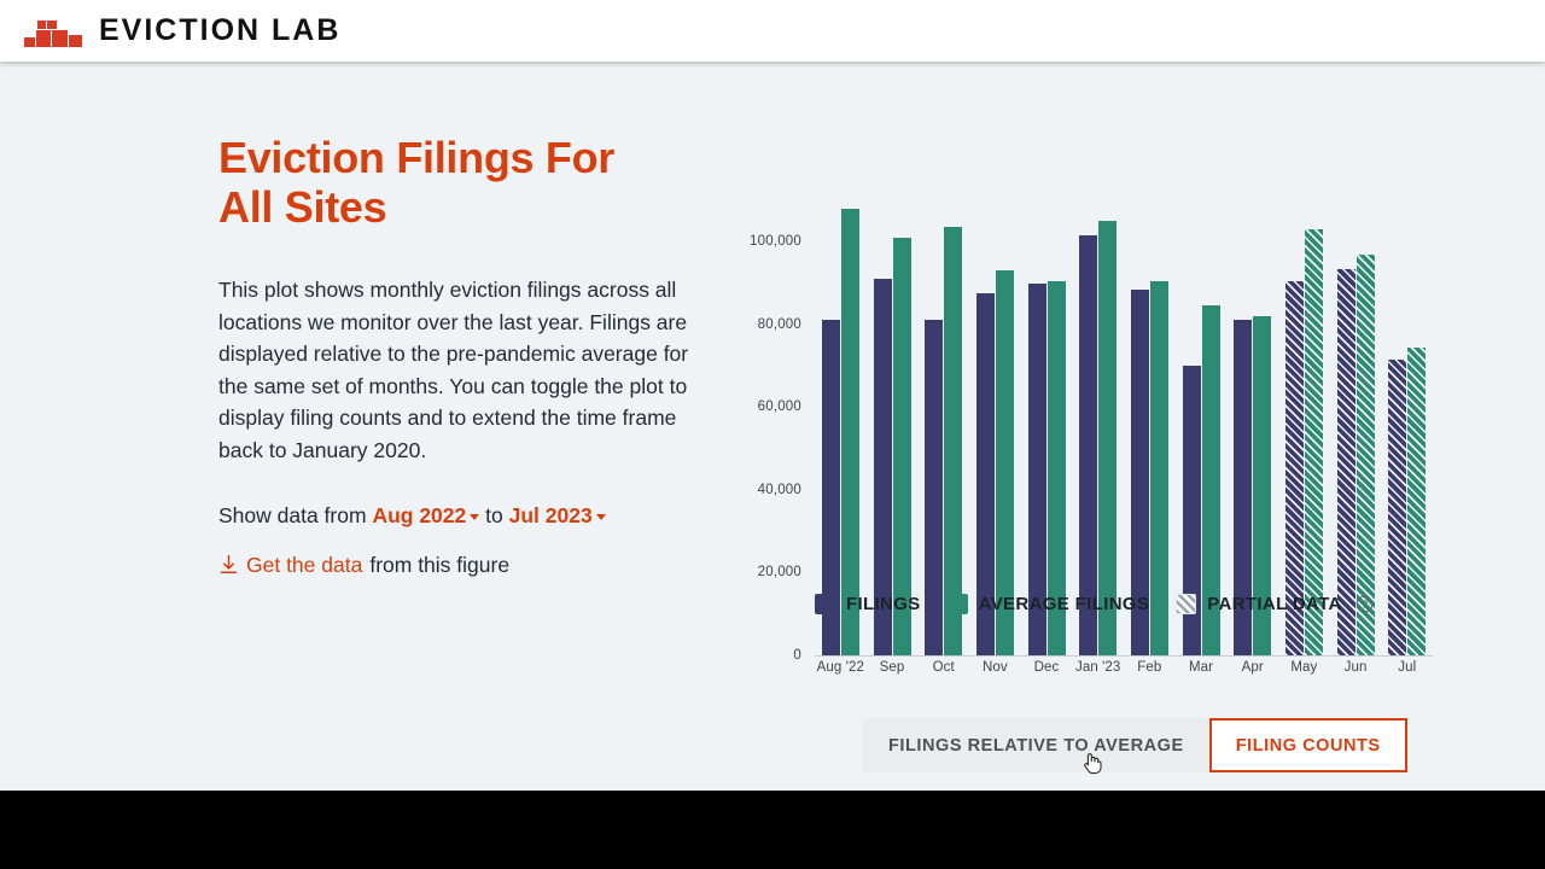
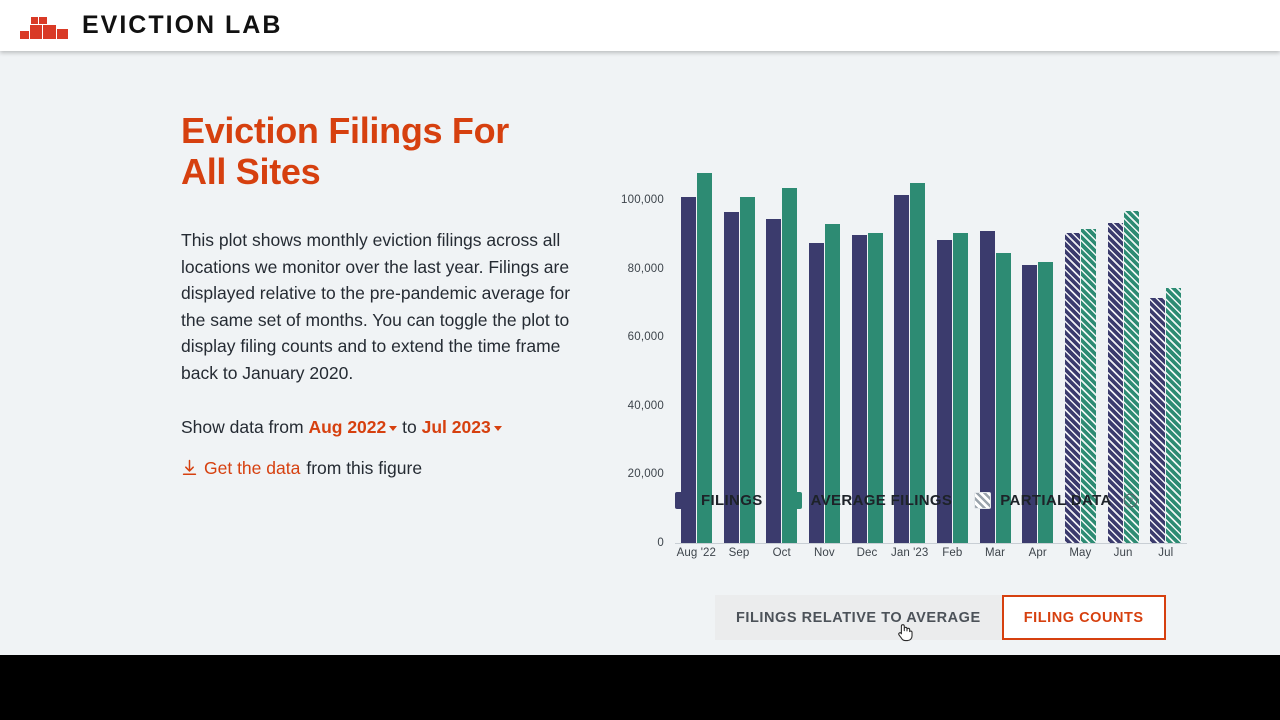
FILINGS/Aug '22: 81000 -> 101000
FILINGS/Sep: 91000 -> 96000
FILINGS/Oct: 81000 -> 94000
FILINGS/Mar: 70000 -> 91000
AVERAGE FILINGS/May: 103000 -> 92000
